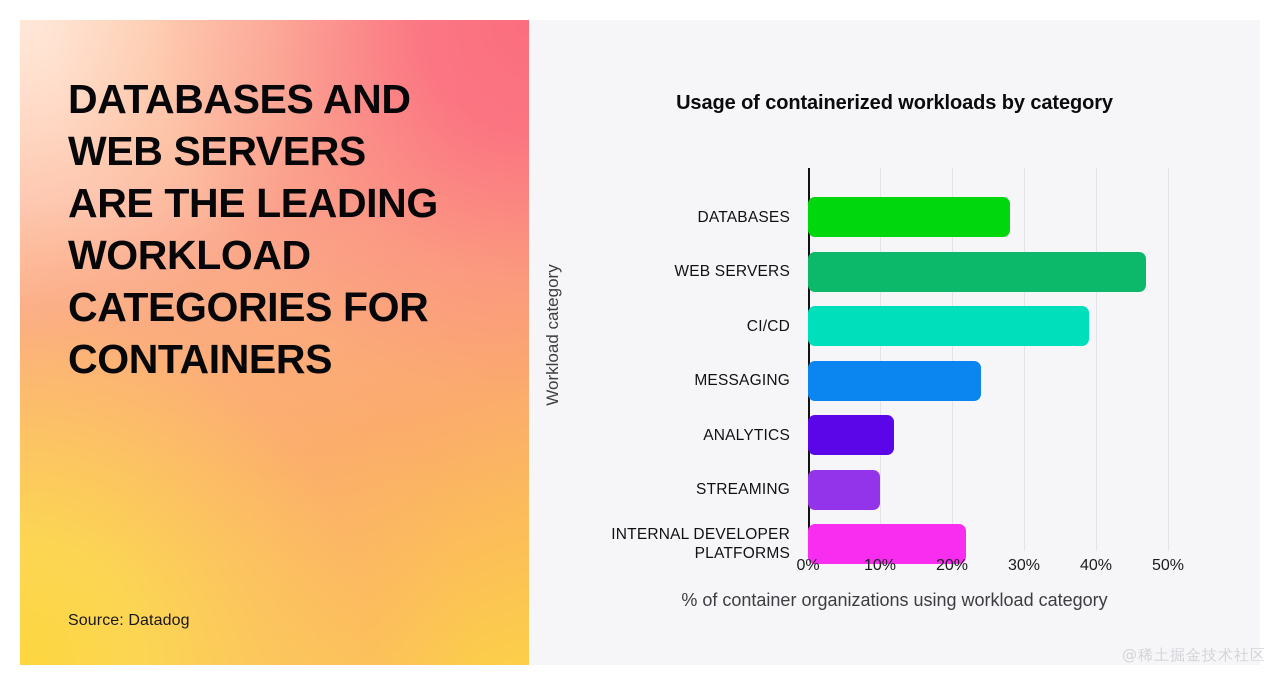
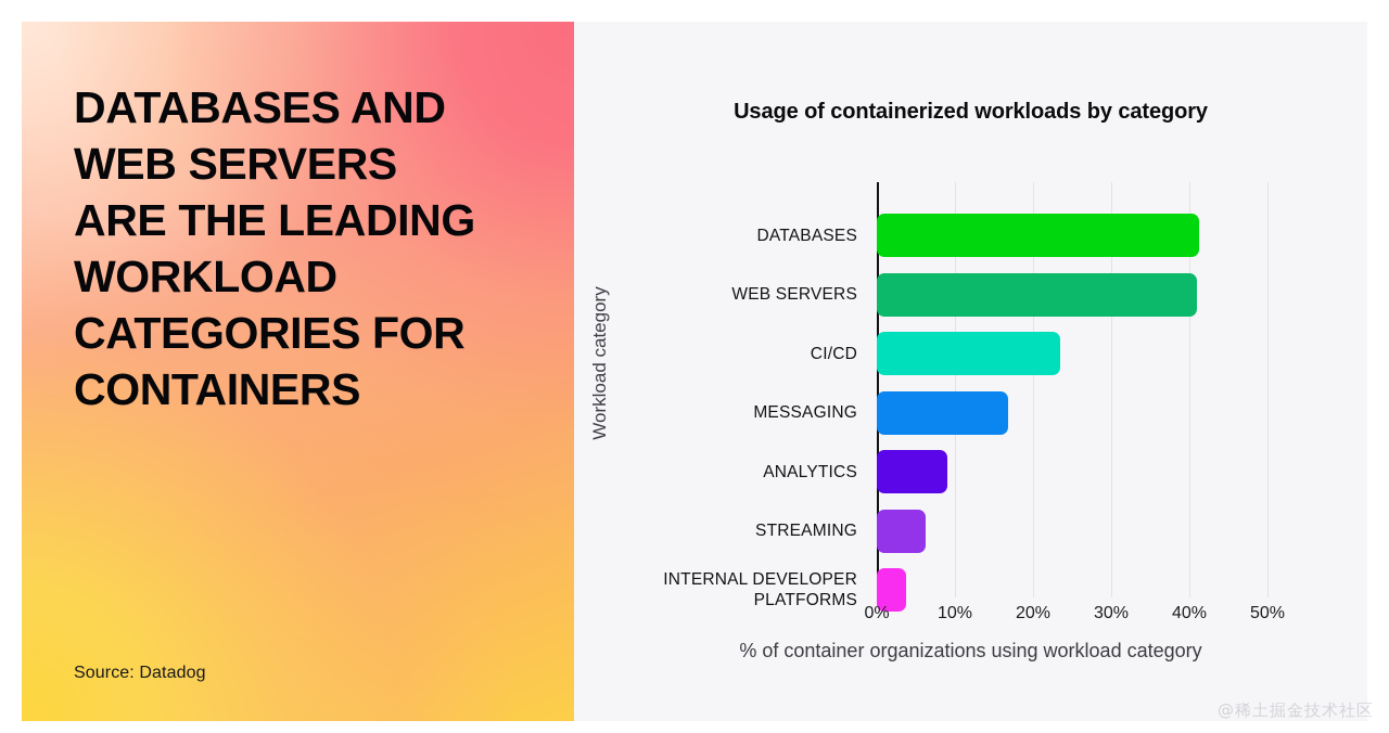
DATABASES: 28% -> 41%
WEB SERVERS: 47% -> 41%
CI/CD: 39% -> 24%
MESSAGING: 24% -> 17%
ANALYTICS: 12% -> 9%
STREAMING: 10% -> 6%
INTERNAL DEVELOPER PLATFORMS: 22% -> 4%
